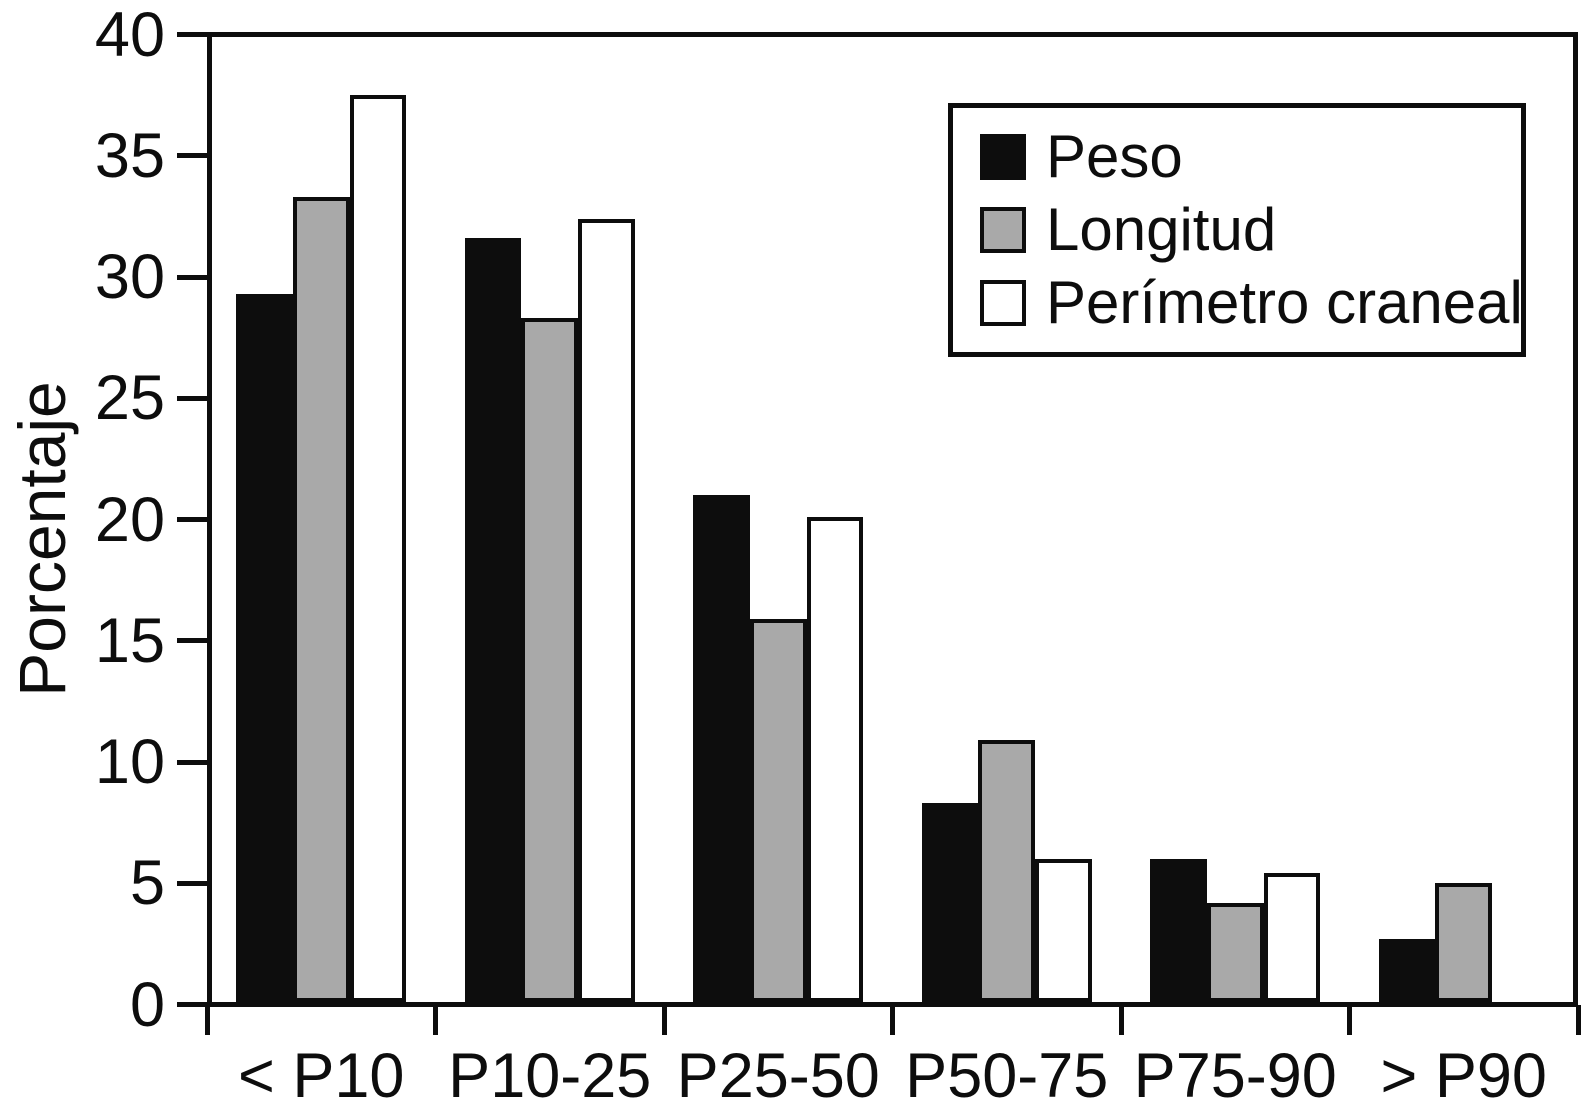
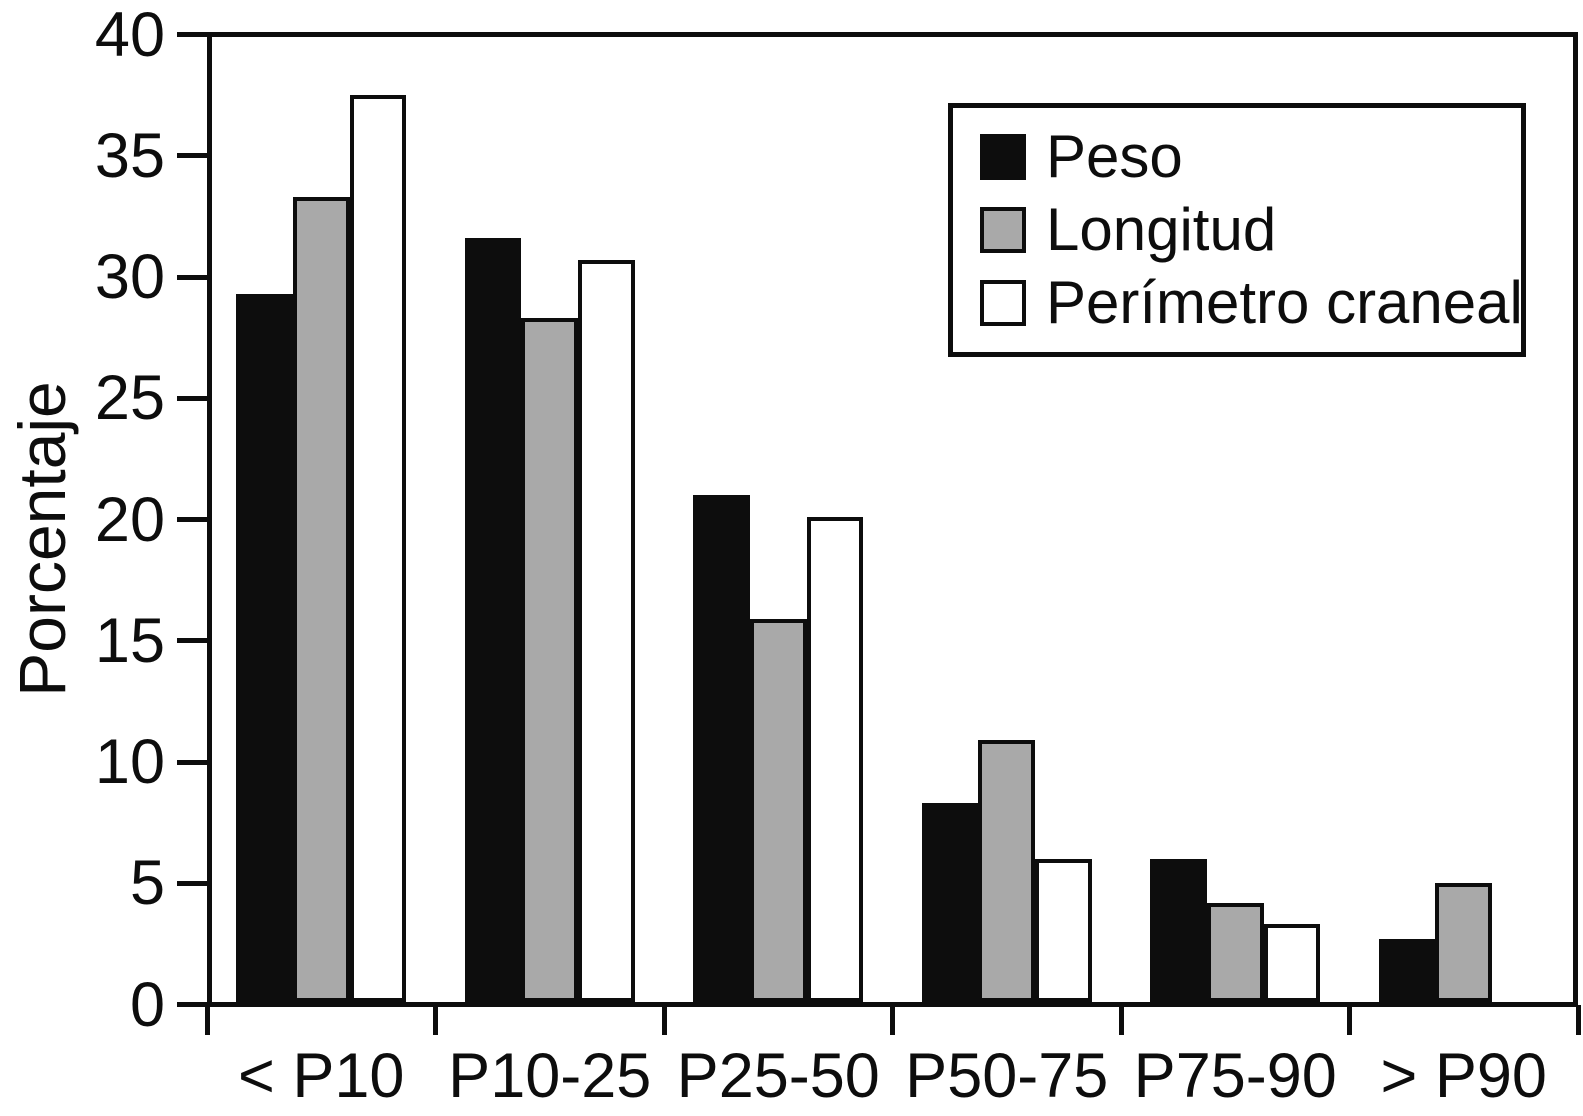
Perímetro craneal/P10-25: 32.3 -> 30.6
Perímetro craneal/P75-90: 5.3 -> 3.2
